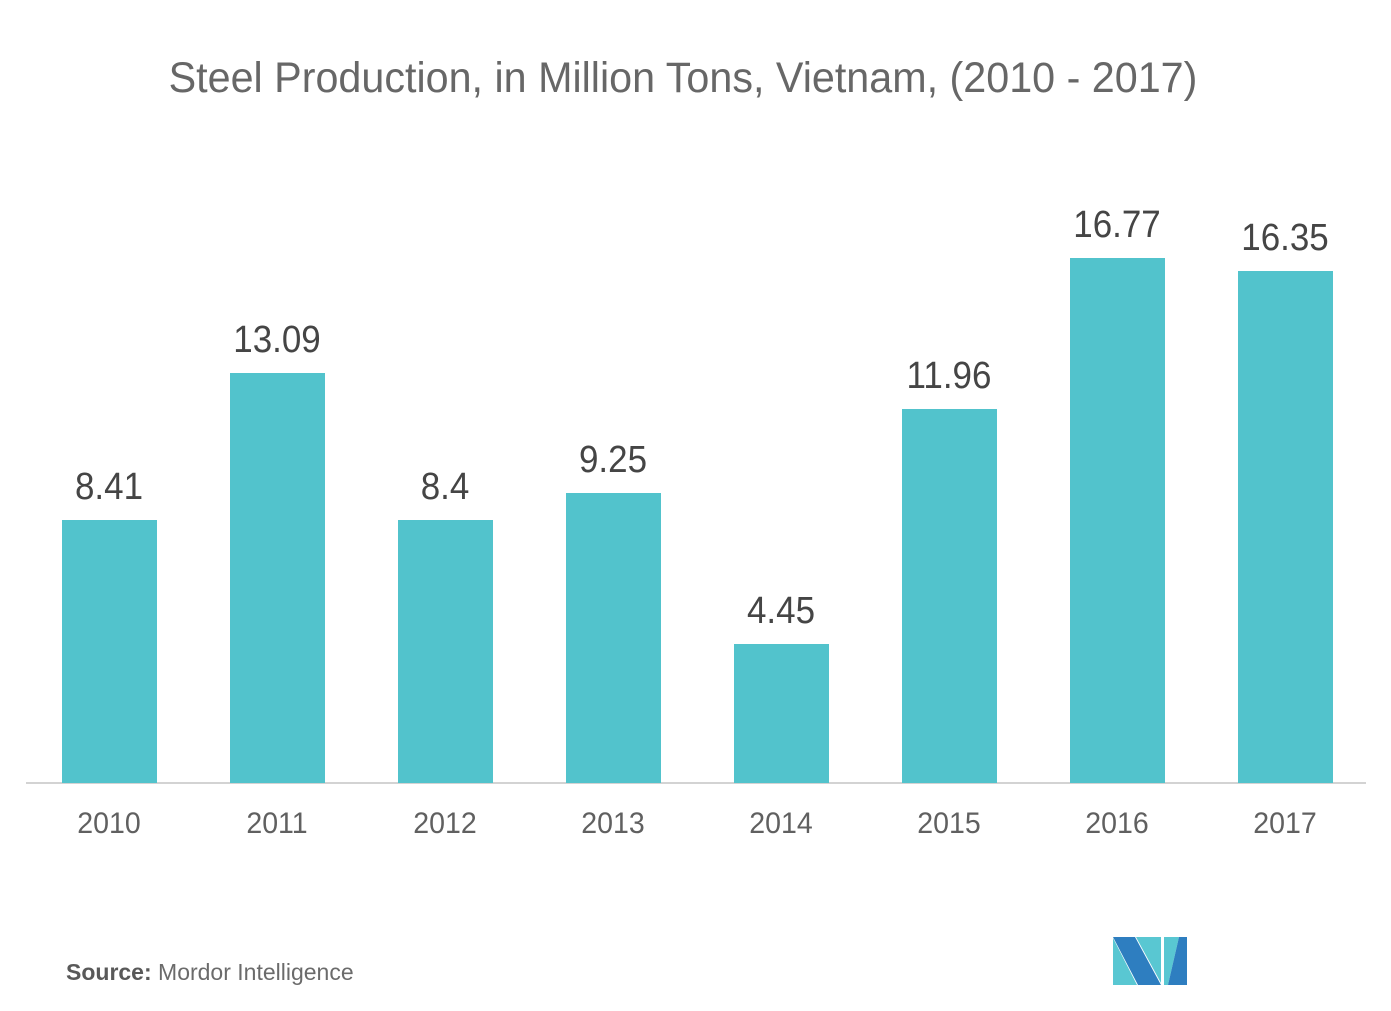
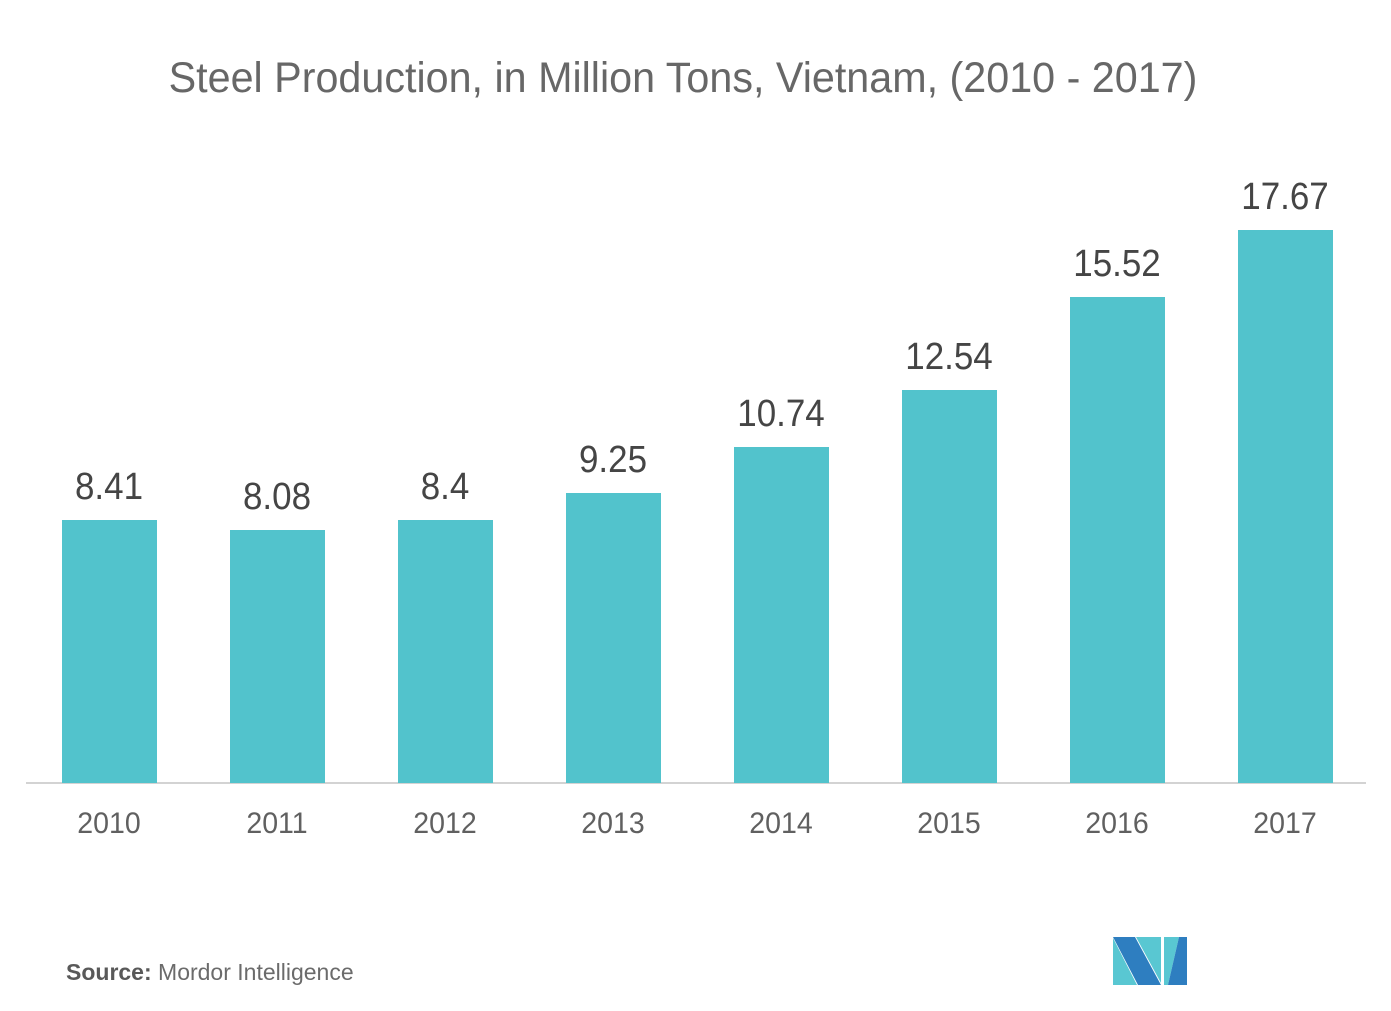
2011: 13.09 -> 8.08
2014: 4.45 -> 10.74
2015: 11.96 -> 12.54
2016: 16.77 -> 15.52
2017: 16.35 -> 17.67
